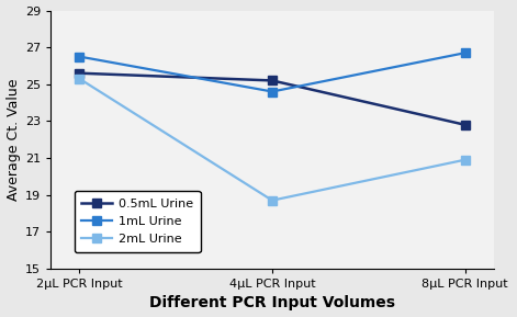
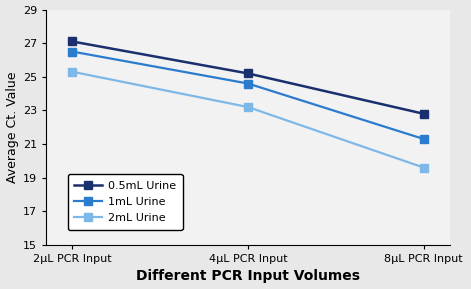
0.5mL Urine/2μL PCR Input: 25.6 -> 27.1
2mL Urine/4μL PCR Input: 18.7 -> 23.2
1mL Urine/8μL PCR Input: 26.7 -> 21.3
2mL Urine/8μL PCR Input: 20.9 -> 19.6
